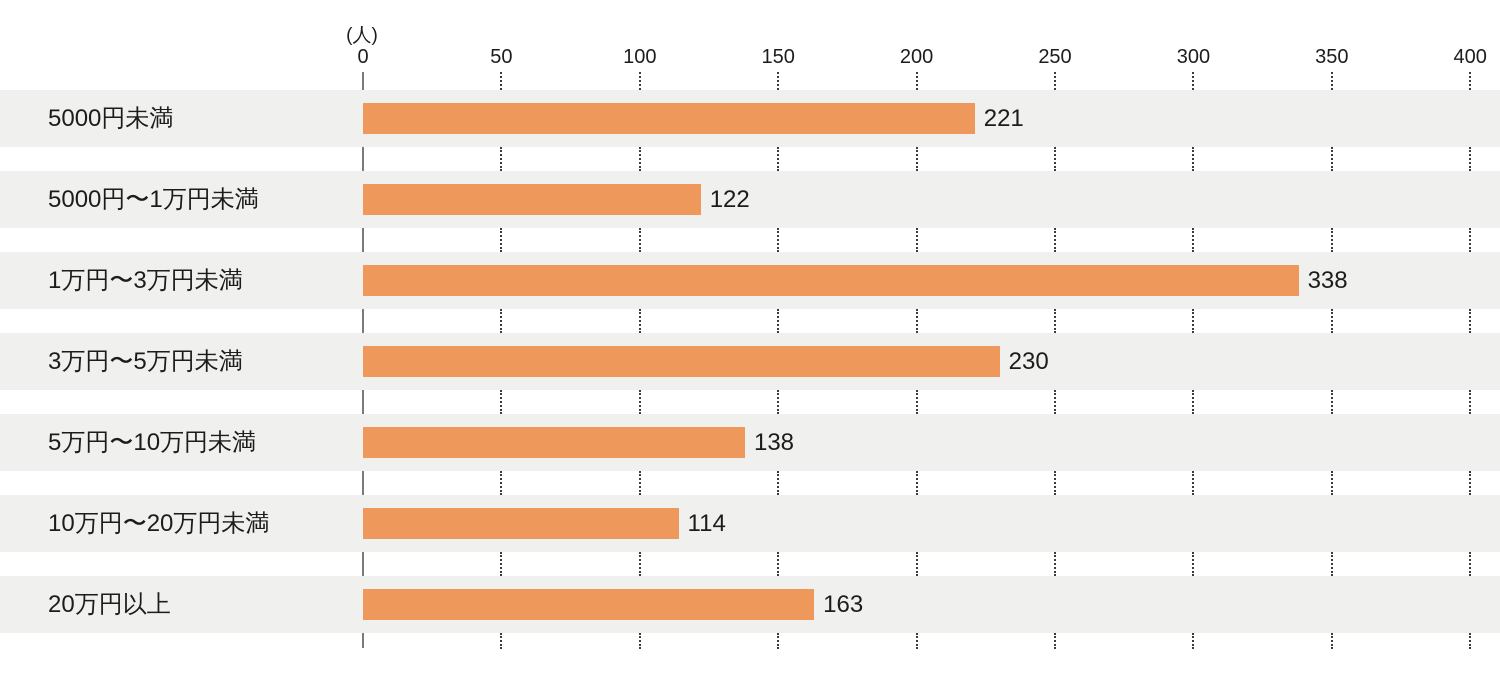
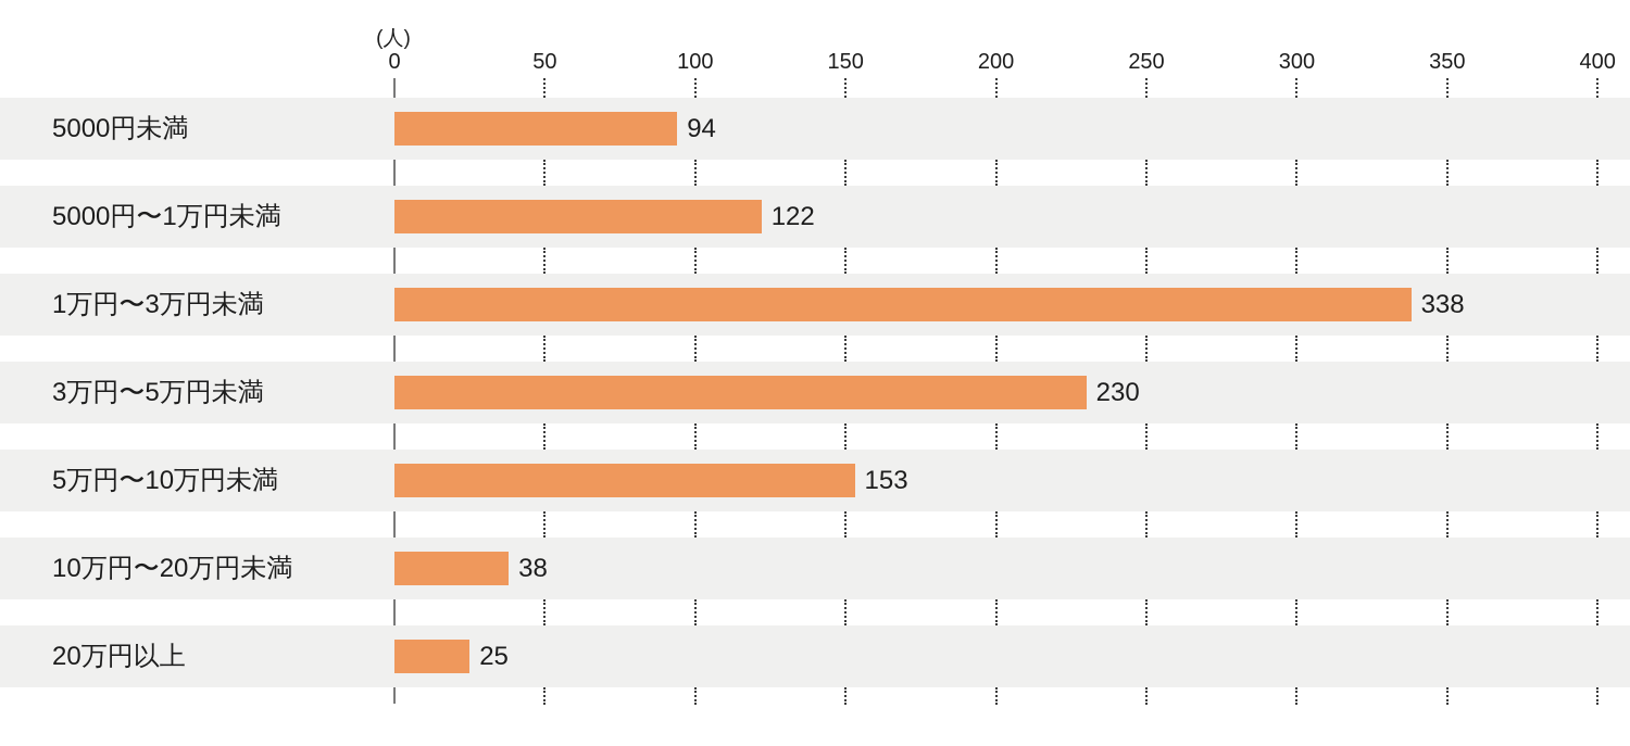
5000円未満: 221 -> 94
5万円〜10万円未満: 138 -> 153
10万円〜20万円未満: 114 -> 38
20万円以上: 163 -> 25
